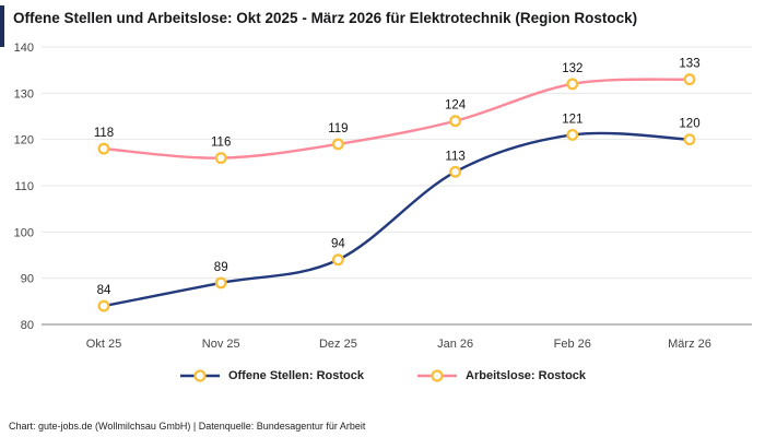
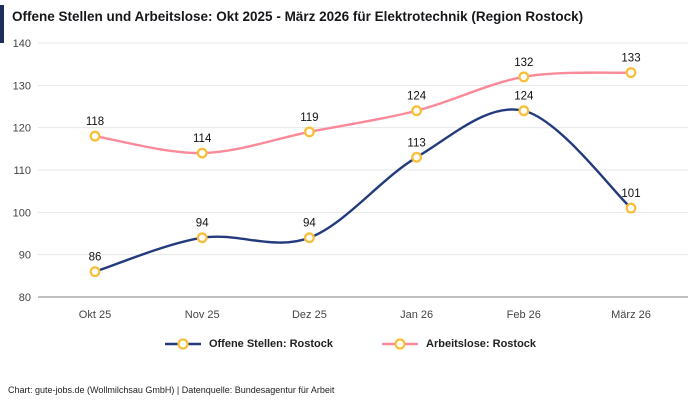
Offene Stellen: Rostock/Okt 25: 84 -> 86
Offene Stellen: Rostock/Nov 25: 89 -> 94
Arbeitslose: Rostock/Nov 25: 116 -> 114
Offene Stellen: Rostock/Feb 26: 121 -> 124
Offene Stellen: Rostock/März 26: 120 -> 101
